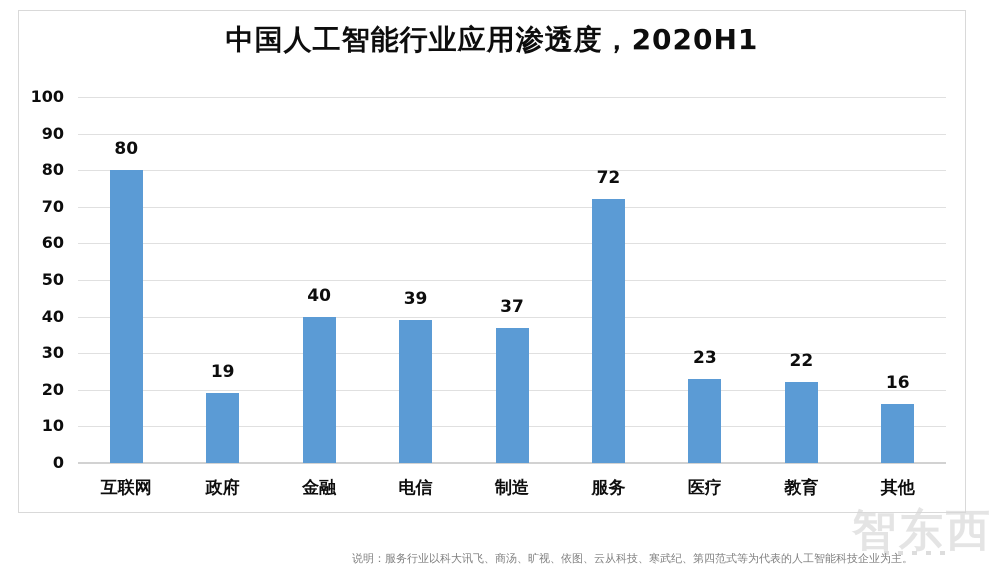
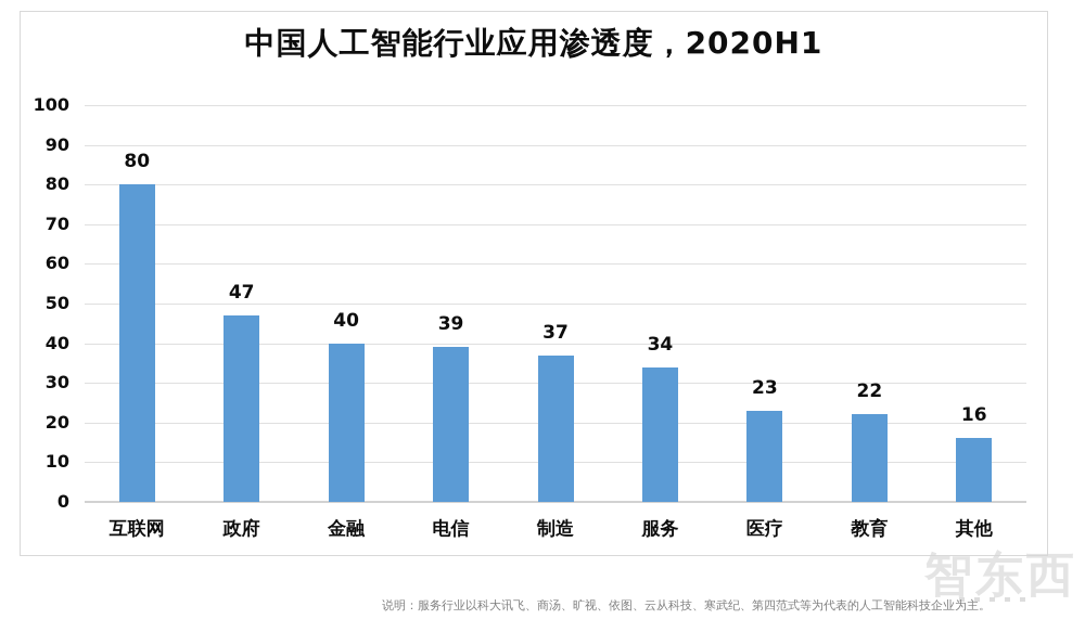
政府: 19 -> 47
服务: 72 -> 34
